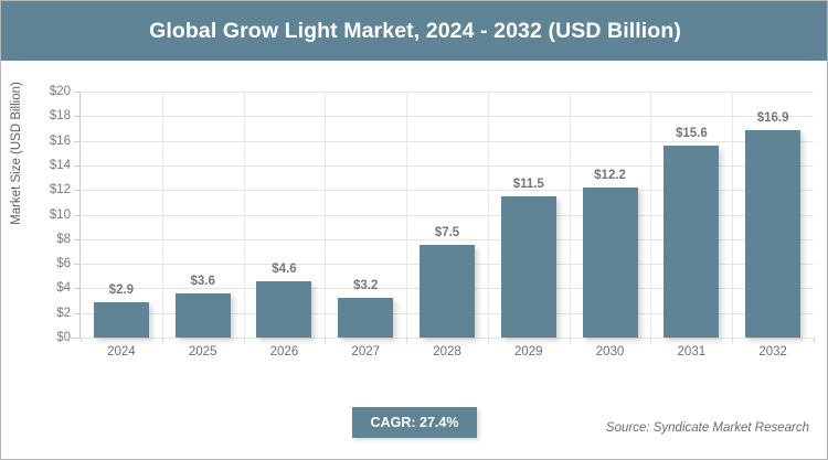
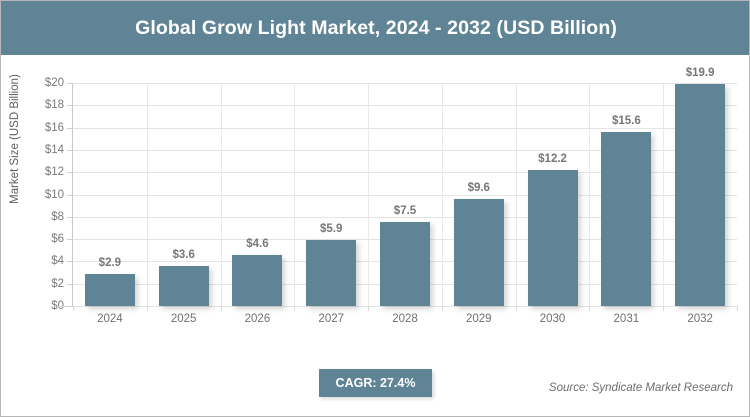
2027: $3.2 -> $5.9
2029: $11.5 -> $9.6
2032: $16.9 -> $19.9
